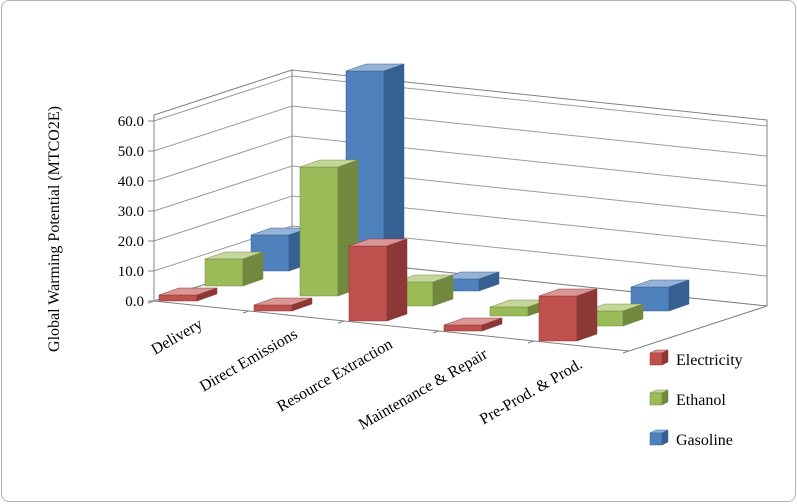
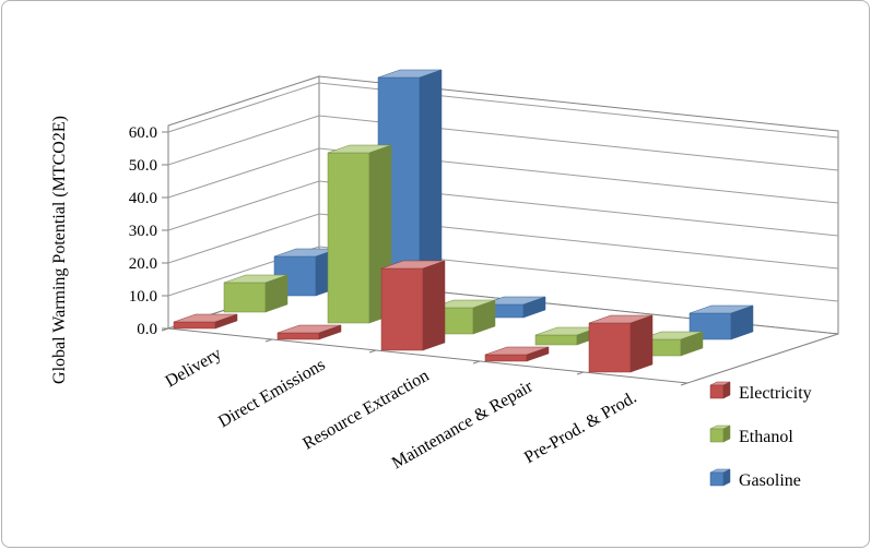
Ethanol/Direct Emissions: 43 -> 52
